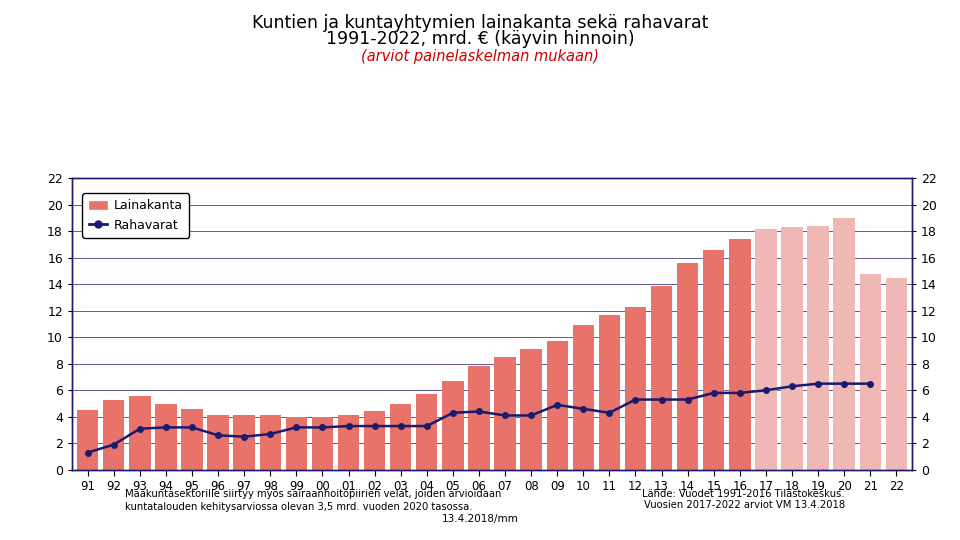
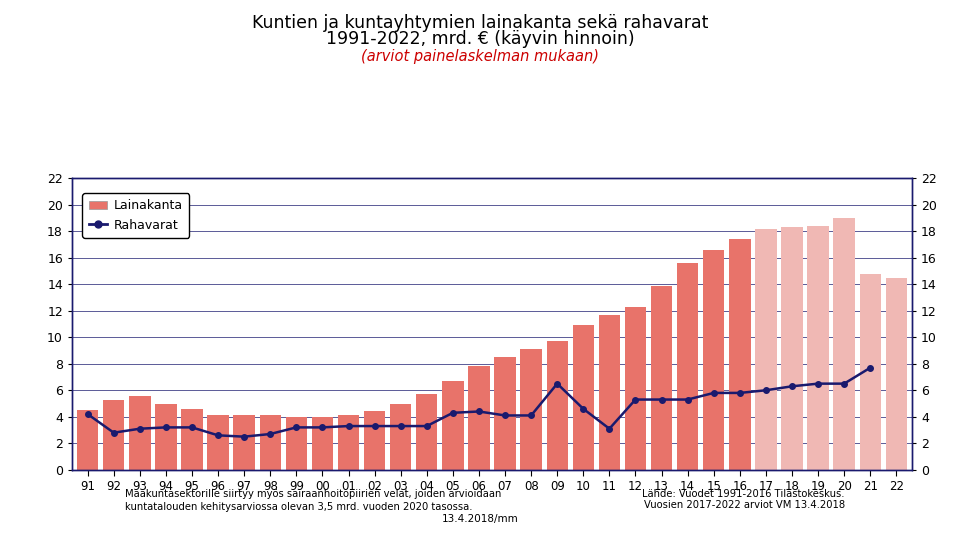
Rahavarat/91: 1.3 -> 4.2
Rahavarat/92: 1.9 -> 2.8
Rahavarat/09: 4.9 -> 6.5
Rahavarat/11: 4.3 -> 3.1
Rahavarat/21: 6.5 -> 7.7
